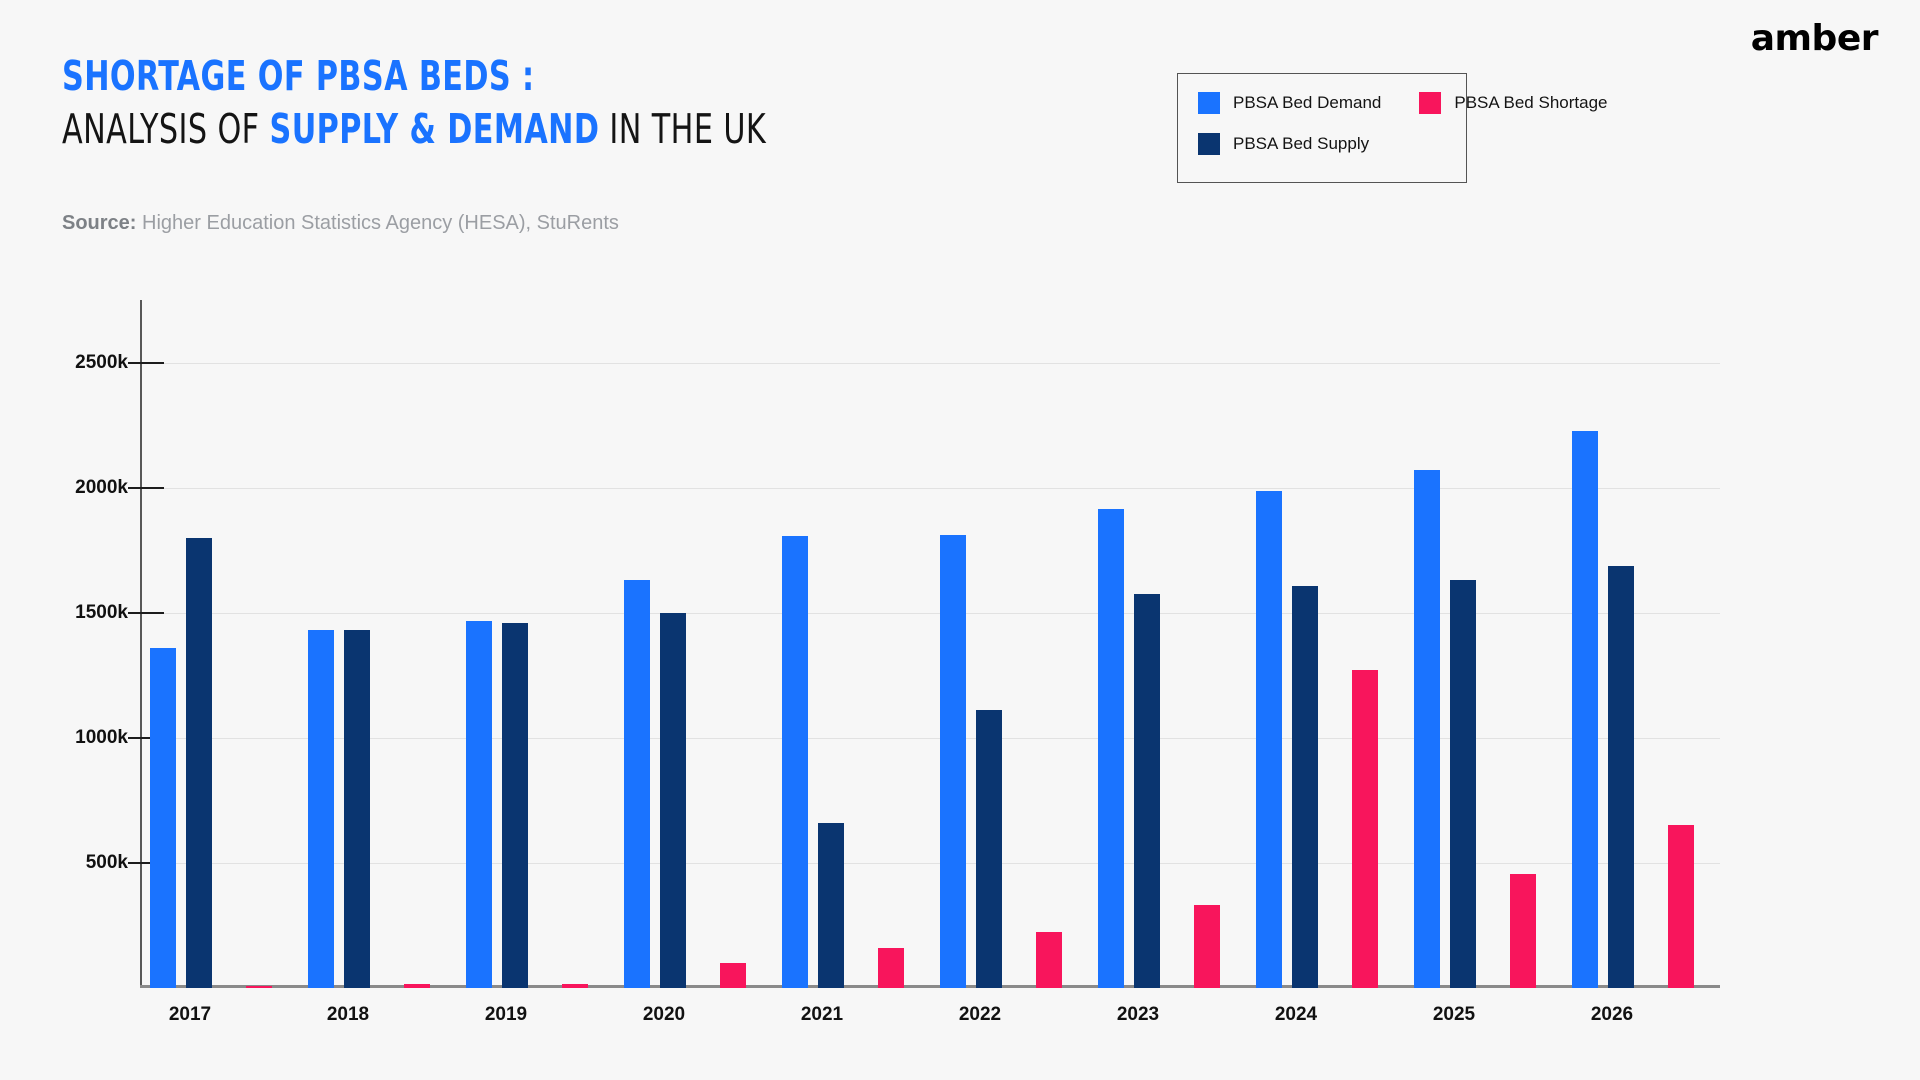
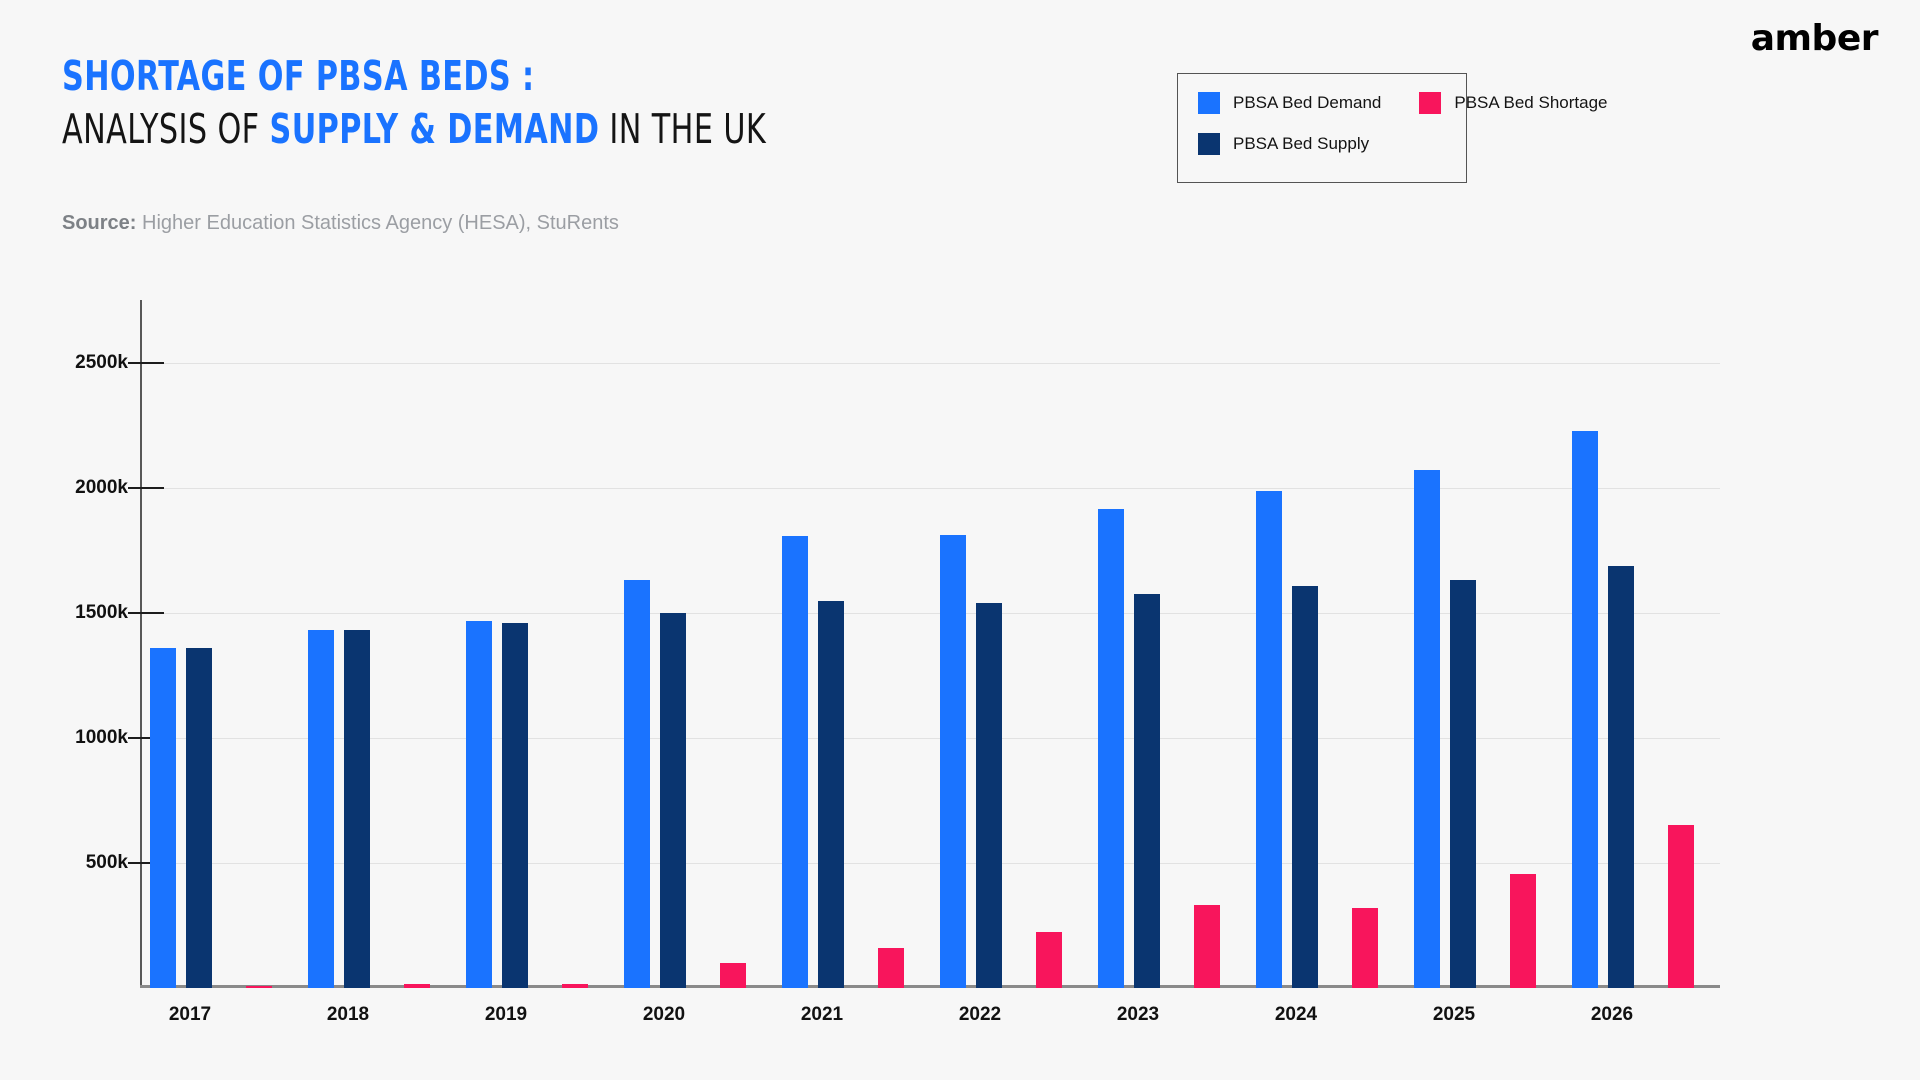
PBSA Bed Supply/2017: 1800k -> 1360k
PBSA Bed Supply/2021: 660k -> 1540k
PBSA Bed Supply/2022: 1110k -> 1540k
PBSA Bed Shortage/2024: 1270k -> 320k
